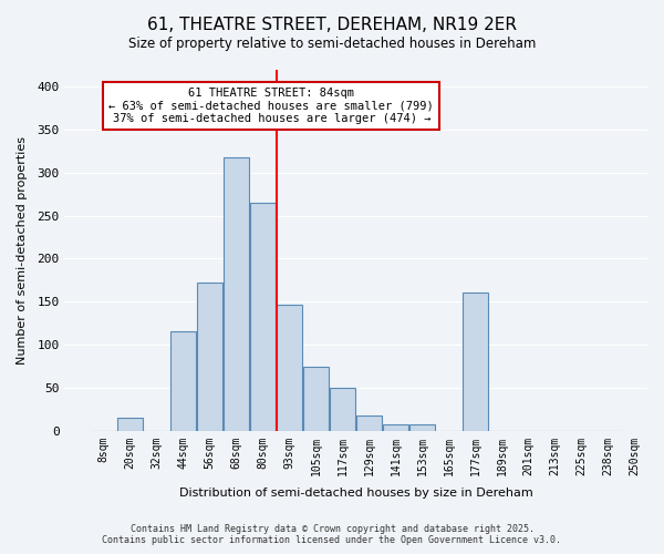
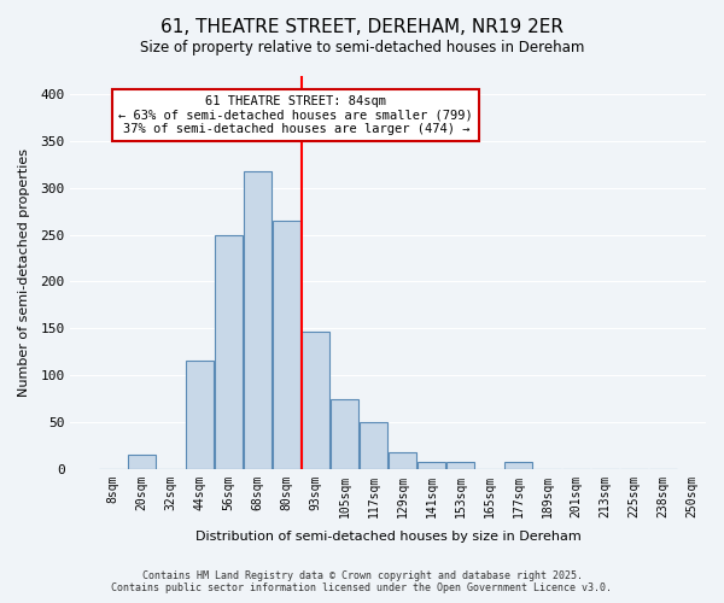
56sqm: 172 -> 250
177sqm: 160 -> 8
